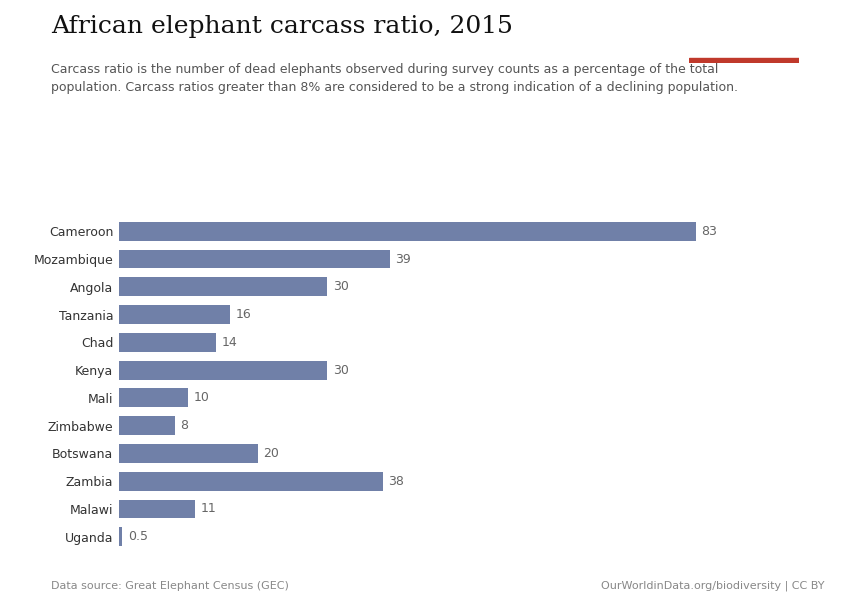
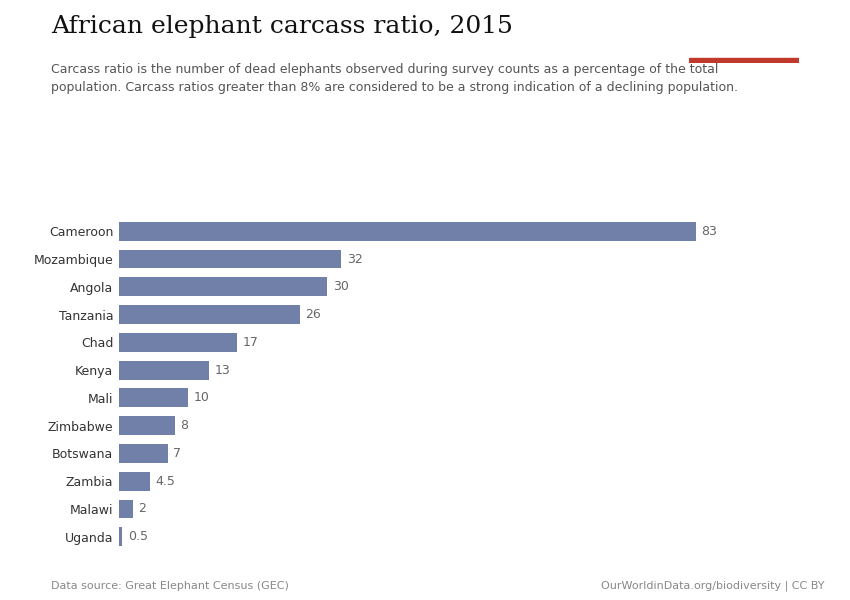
Mozambique: 39 -> 32
Tanzania: 16 -> 26
Chad: 14 -> 17
Kenya: 30 -> 13
Botswana: 20 -> 7
Zambia: 38 -> 4.5
Malawi: 11 -> 2
